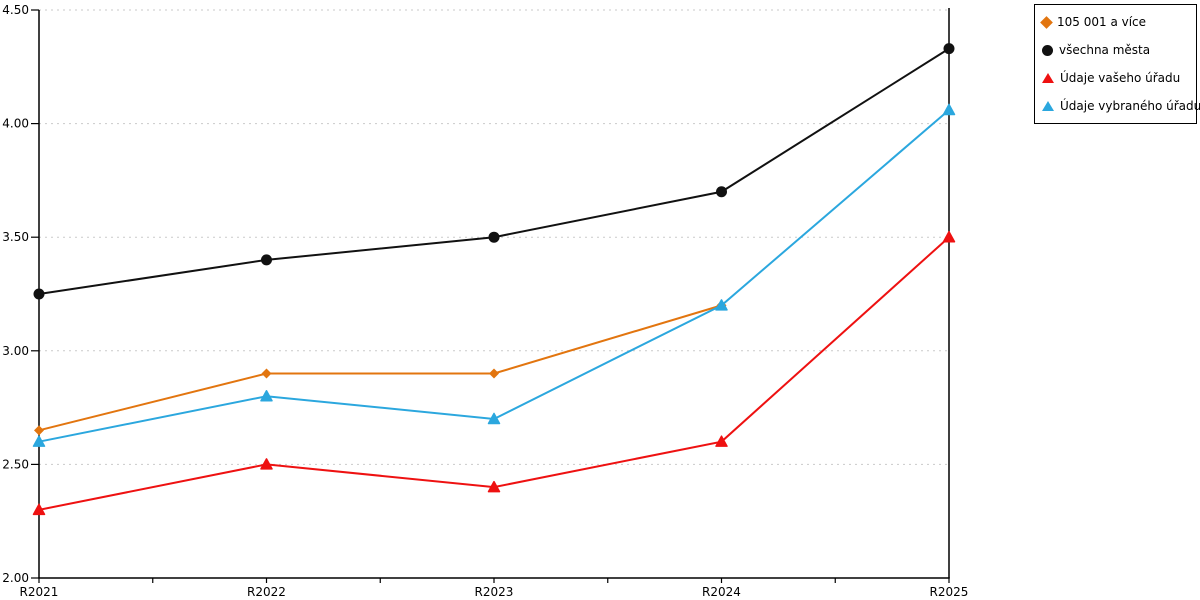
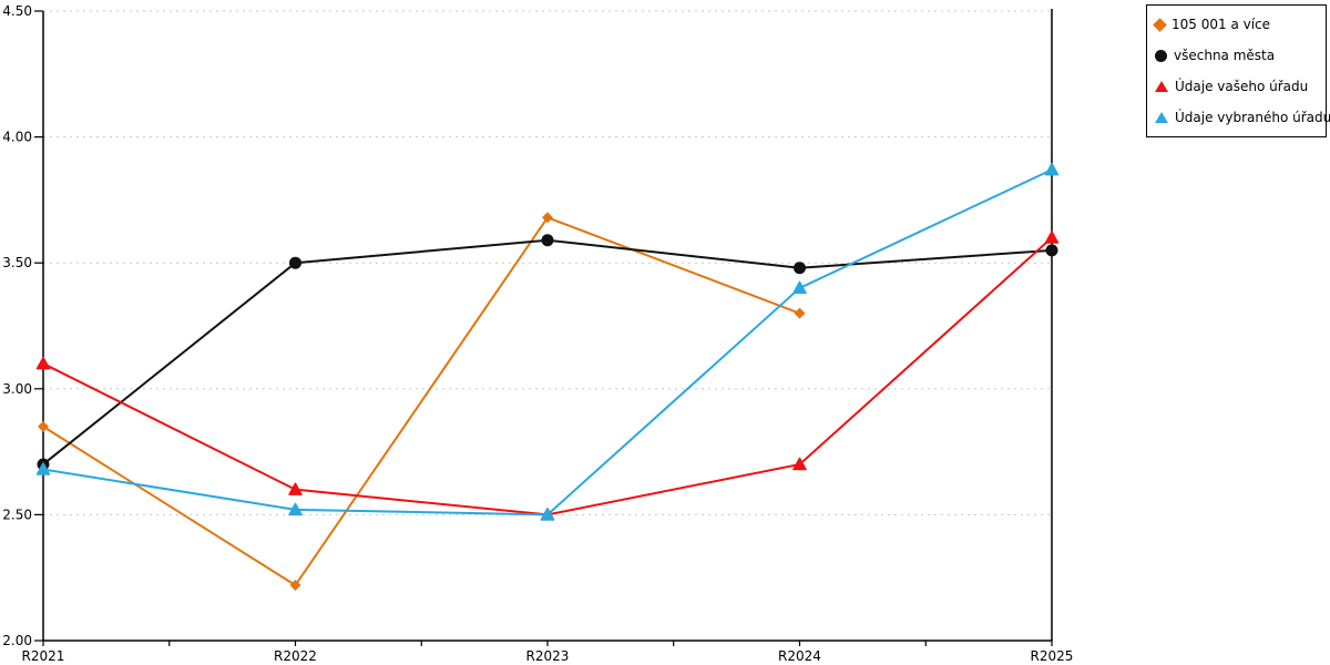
105 001 a více/R2021: 2.65 -> 2.85
všechna města/R2021: 3.25 -> 2.70
Údaje vašeho úřadu/R2021: 2.3 -> 3.1
Údaje vybraného úřadu/R2021: 2.60 -> 2.68
105 001 a více/R2022: 2.90 -> 2.22
všechna města/R2022: 3.40 -> 3.50
Údaje vašeho úřadu/R2022: 2.5 -> 2.6
Údaje vybraného úřadu/R2022: 2.80 -> 2.52
105 001 a více/R2023: 2.90 -> 3.68
všechna města/R2023: 3.50 -> 3.59
Údaje vašeho úřadu/R2023: 2.4 -> 2.5
Údaje vybraného úřadu/R2023: 2.70 -> 2.50
105 001 a více/R2024: 3.20 -> 3.30
všechna města/R2024: 3.70 -> 3.48
Údaje vašeho úřadu/R2024: 2.6 -> 2.7
Údaje vybraného úřadu/R2024: 3.20 -> 3.40
všechna města/R2025: 4.33 -> 3.55
Údaje vašeho úřadu/R2025: 3.5 -> 3.6
Údaje vybraného úřadu/R2025: 4.06 -> 3.87
